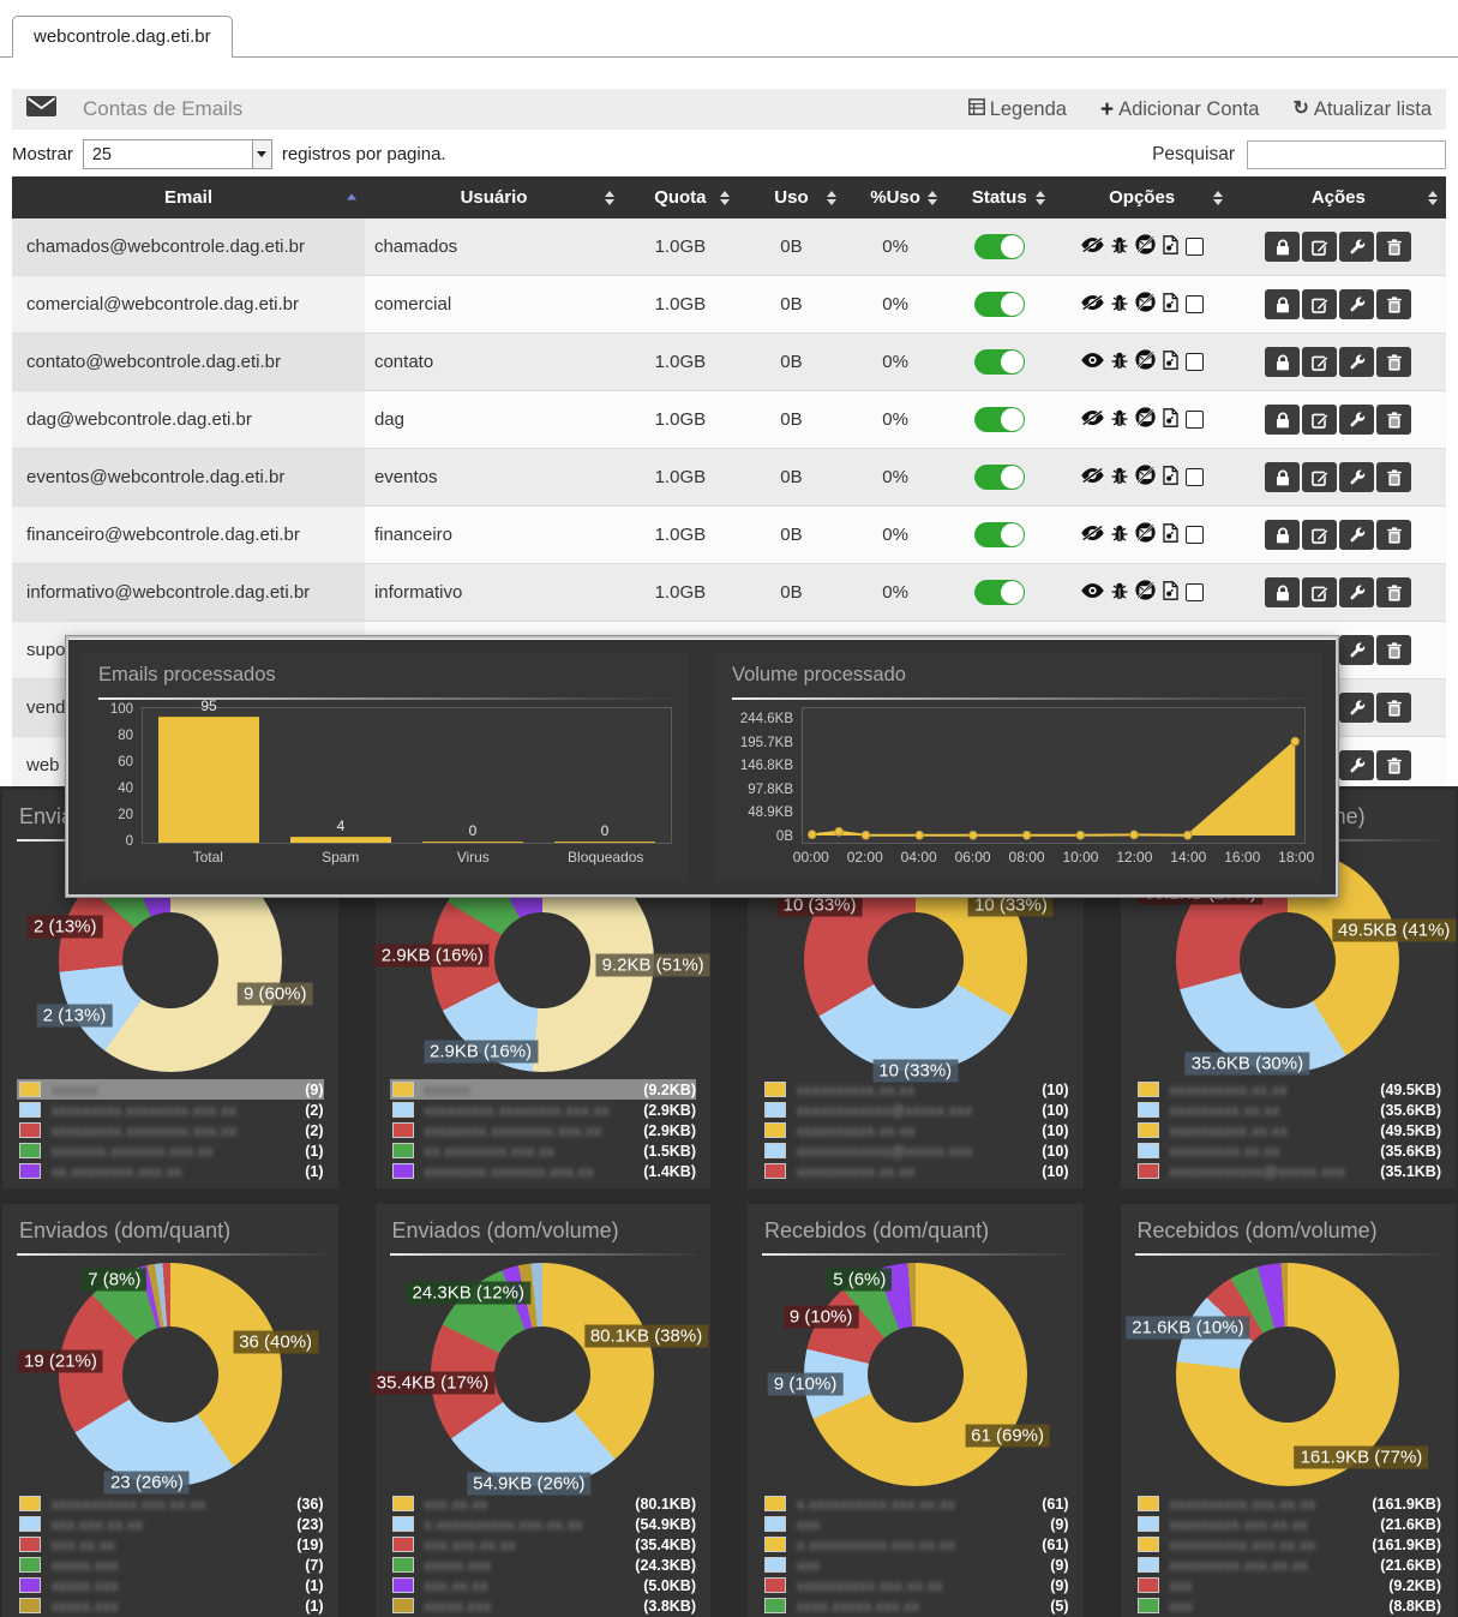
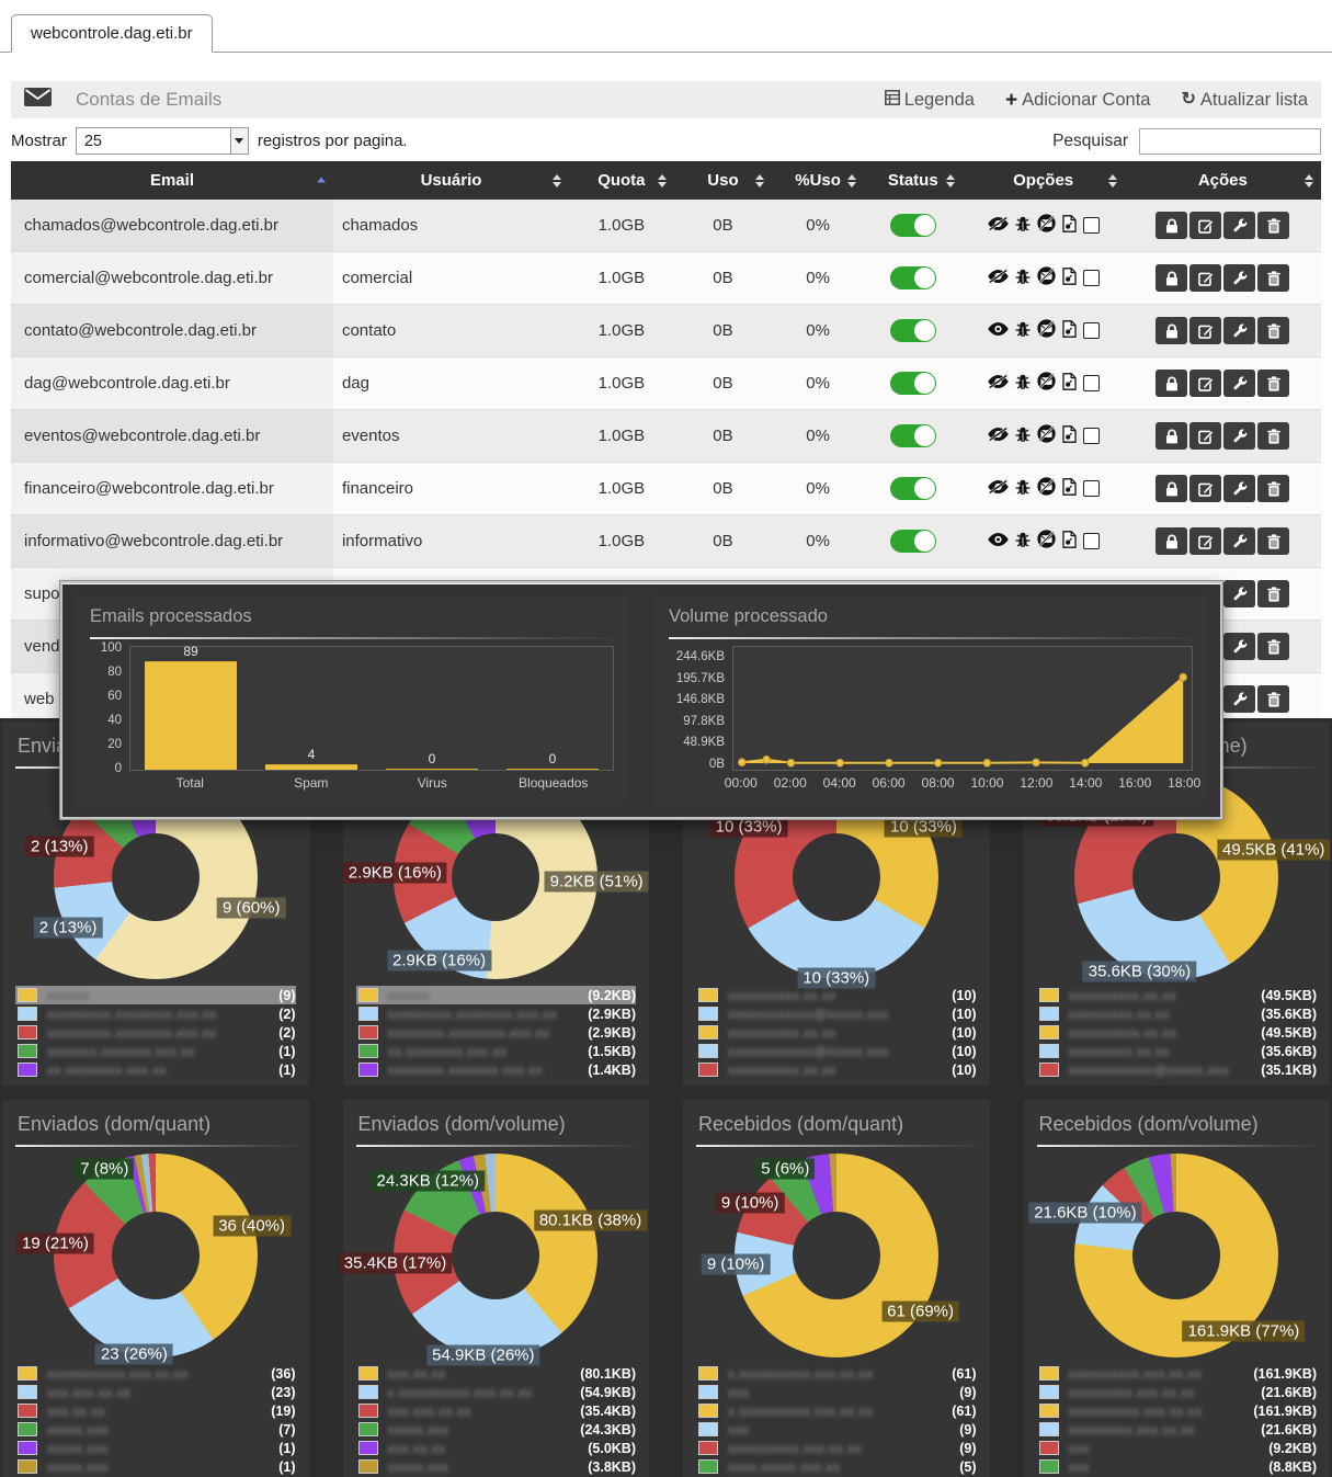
Emails processados/Total: 95 -> 89
